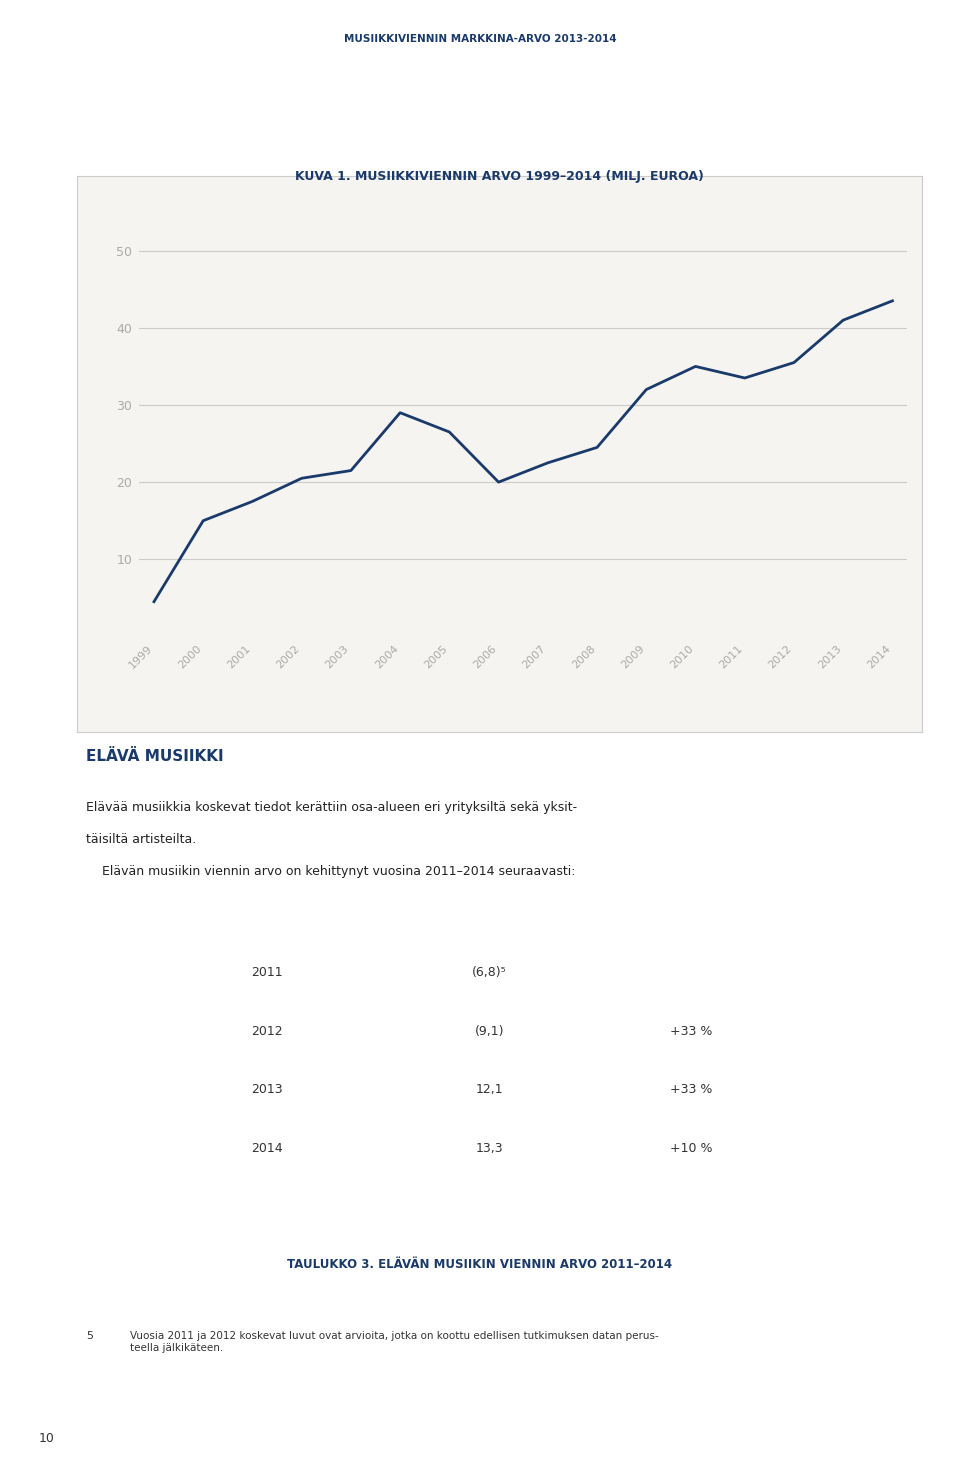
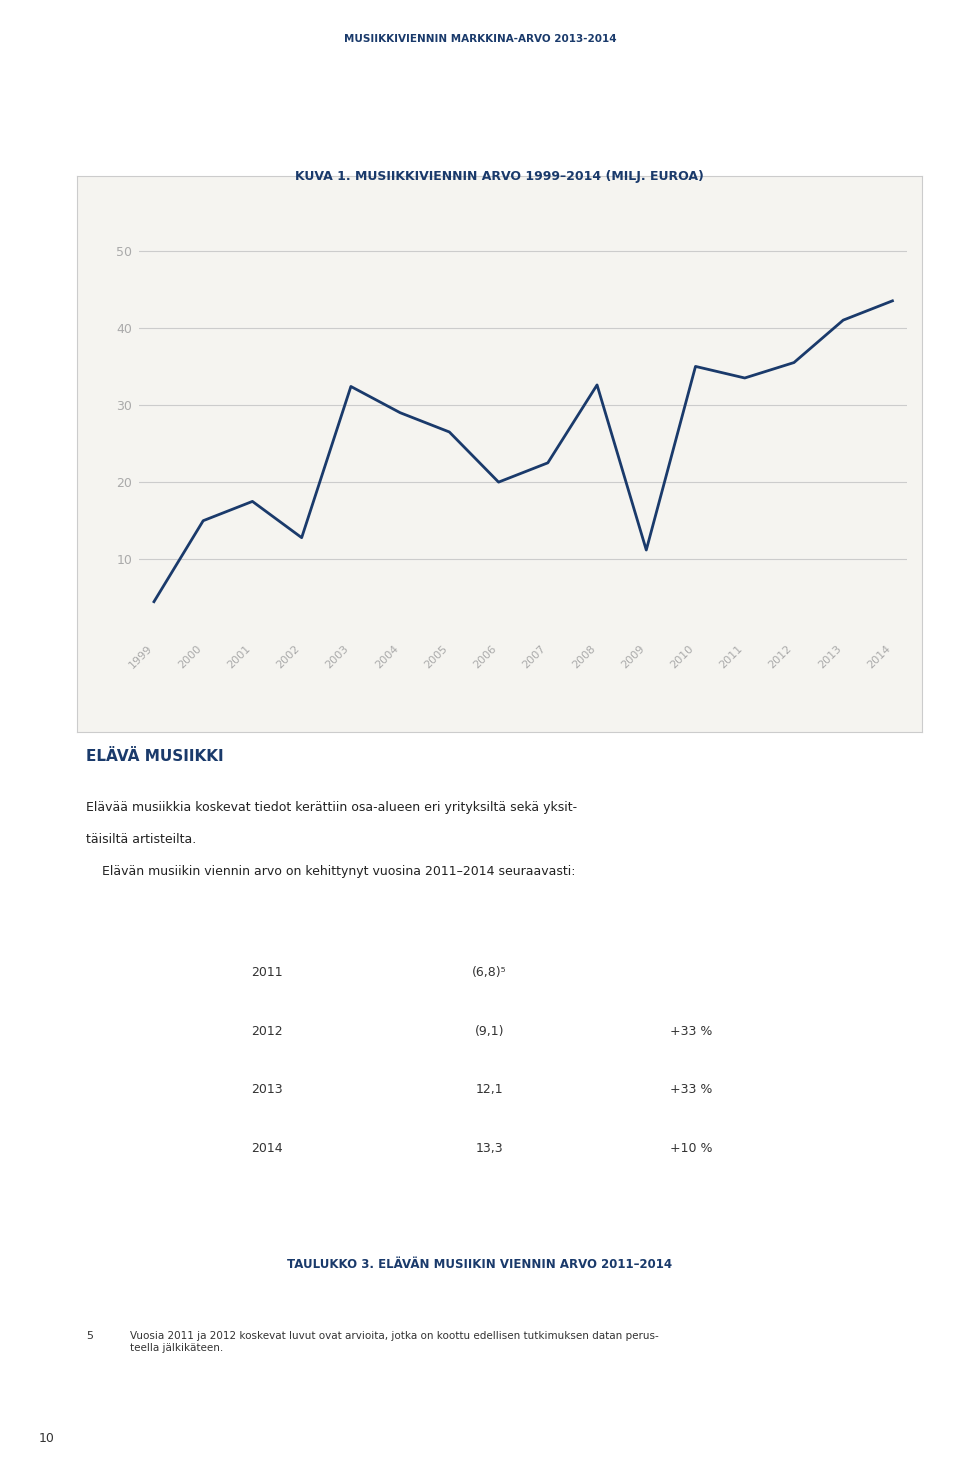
2002: 20.5 -> 12.8
2003: 21.5 -> 32.4
2008: 24.5 -> 32.6
2009: 32.0 -> 11.2
